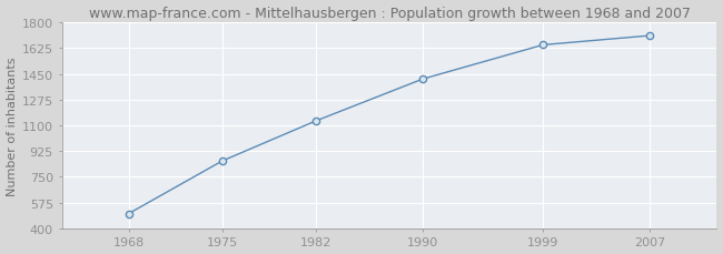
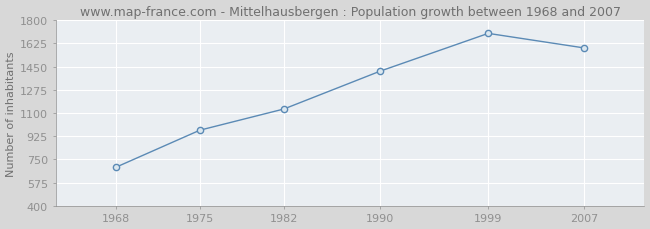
1968: 500 -> 690
1975: 860 -> 970
1999: 1650 -> 1700
2007: 1710 -> 1590
